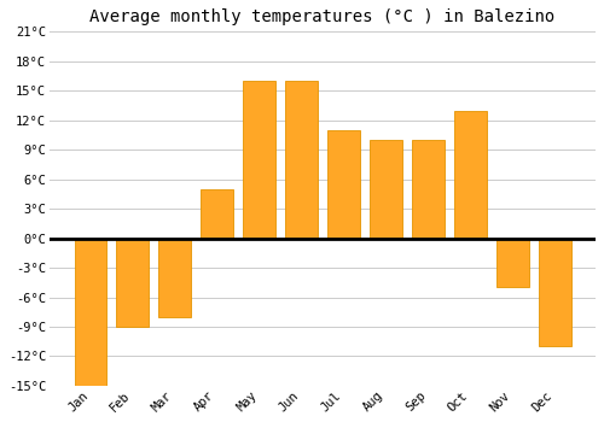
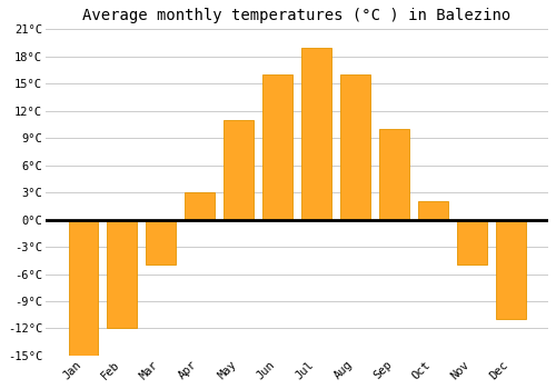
Feb: -9°C -> -12°C
Mar: -8°C -> -5°C
Apr: 5°C -> 3°C
May: 16°C -> 11°C
Jul: 11°C -> 19°C
Aug: 10°C -> 16°C
Oct: 13°C -> 2°C
